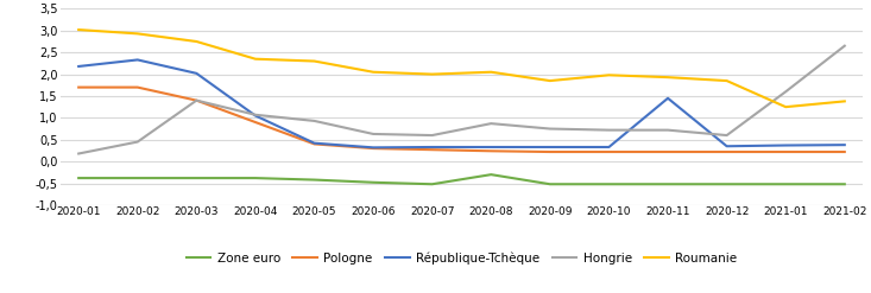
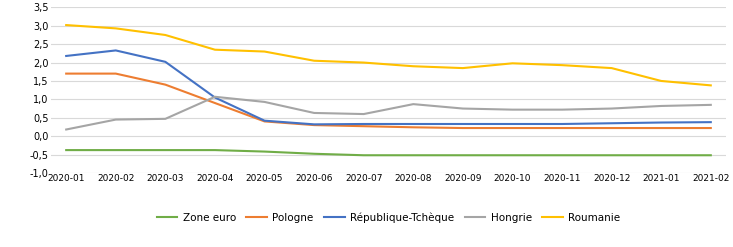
Hongrie/2020-03: 1,40 -> 0,47
Zone euro/2020-08: -0,30 -> -0,52
Roumanie/2020-08: 2,05 -> 1,90
République-Tchèque/2020-11: 1,45 -> 0,33
Hongrie/2020-12: 0,60 -> 0,75
Hongrie/2021-01: 1,60 -> 0,82
Roumanie/2021-01: 1,25 -> 1,50
Hongrie/2021-02: 2,65 -> 0,85
